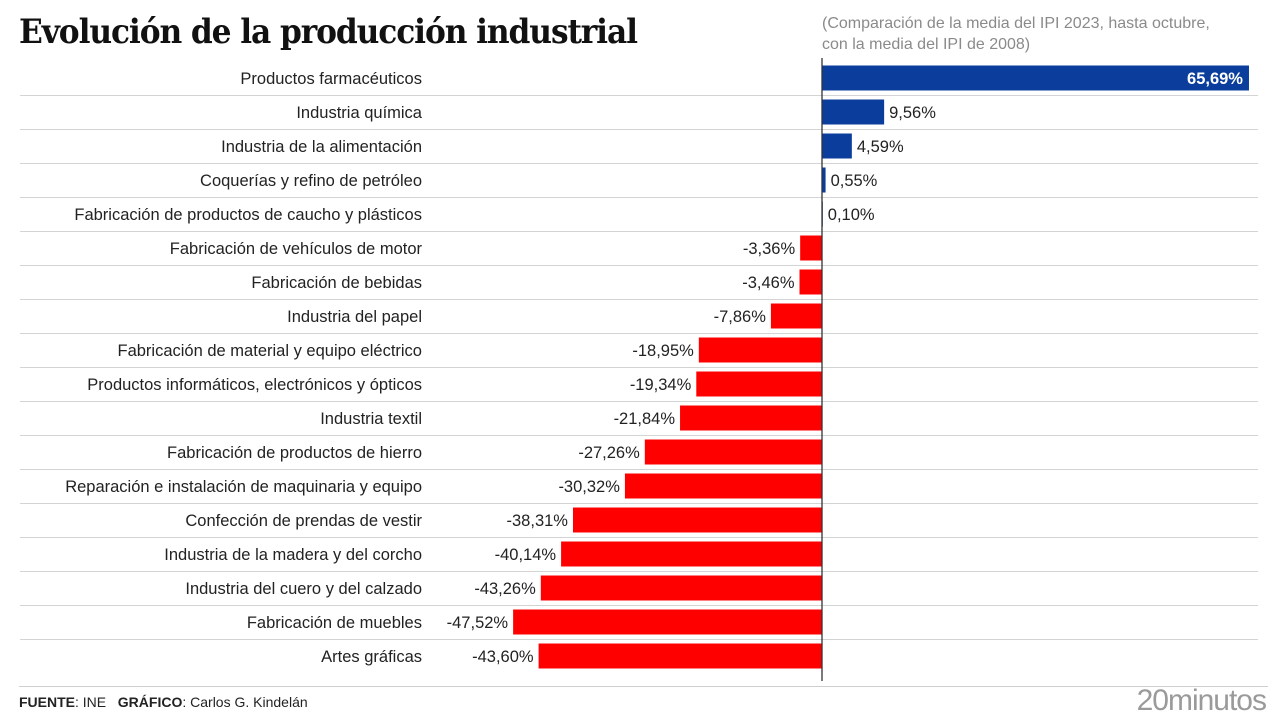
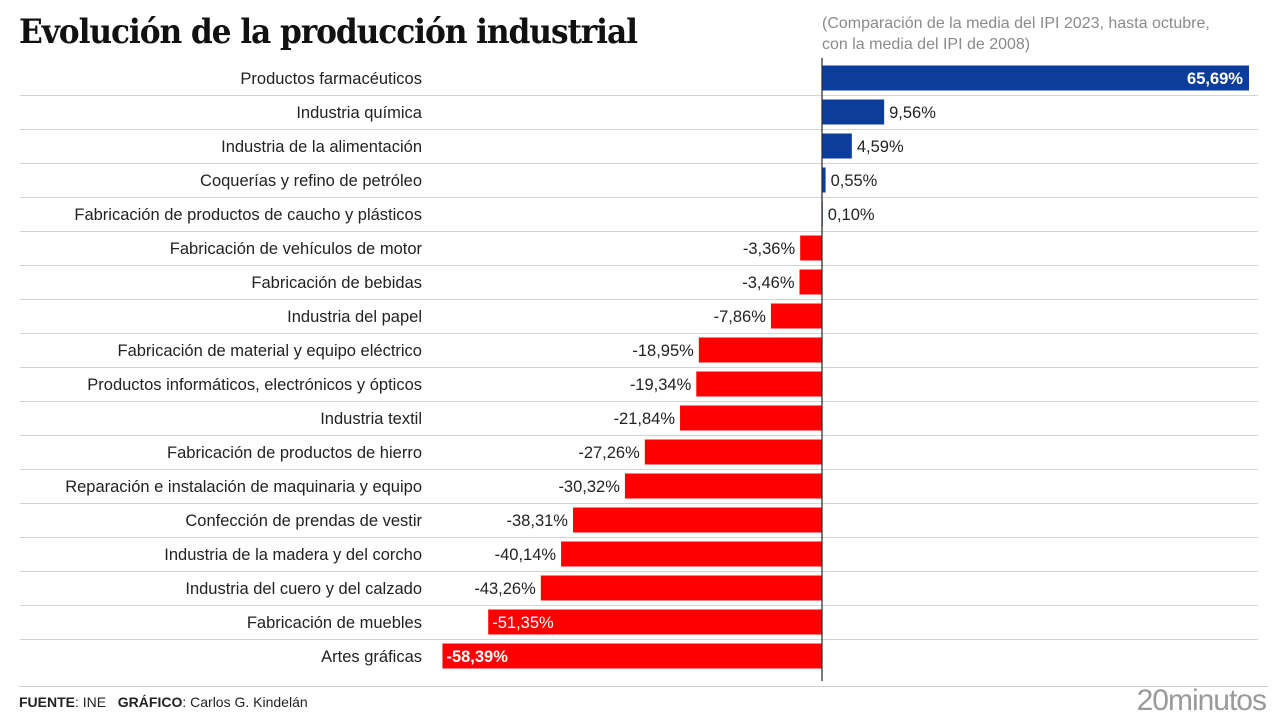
Fabricación de muebles: -47,52% -> -51,35%
Artes gráficas: -43,60% -> -58,39%
